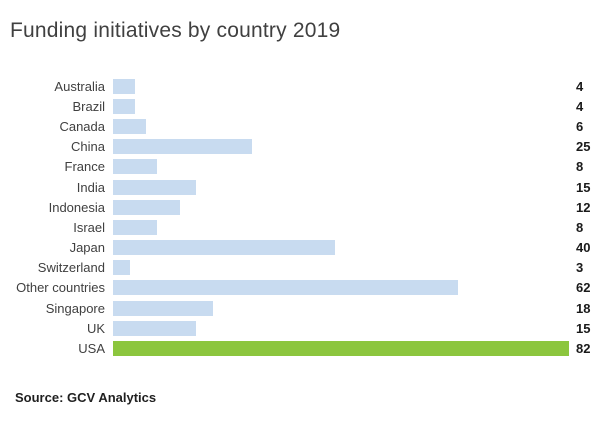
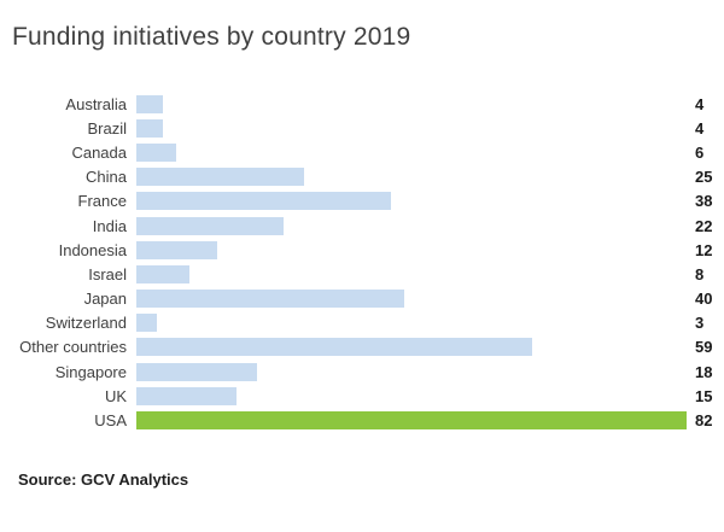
France: 8 -> 38
India: 15 -> 22
Other countries: 62 -> 59
